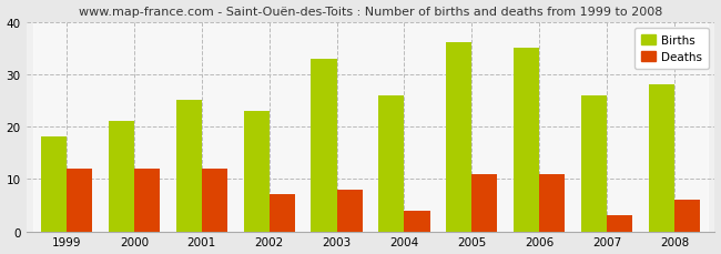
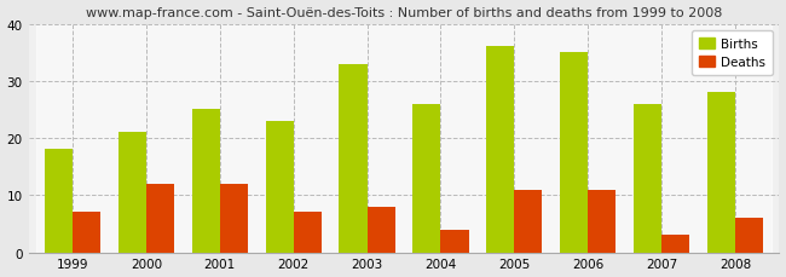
Deaths/1999: 12 -> 7
